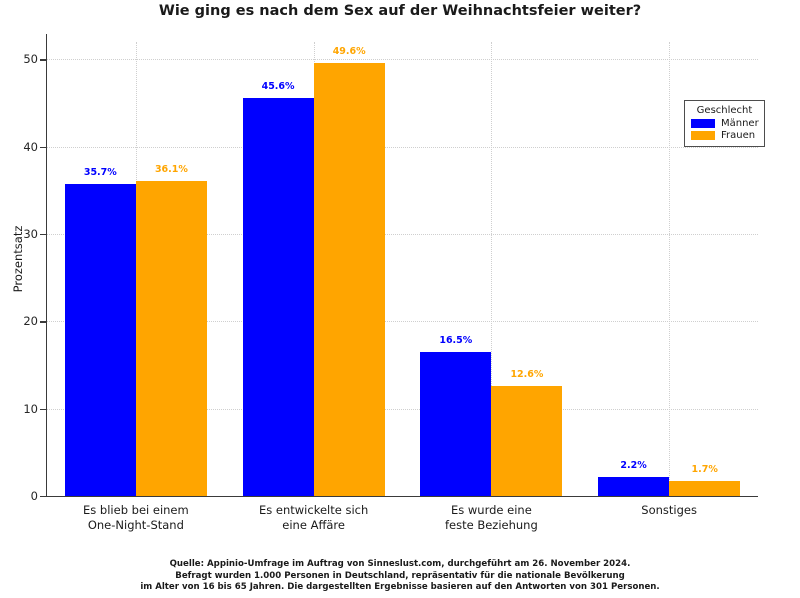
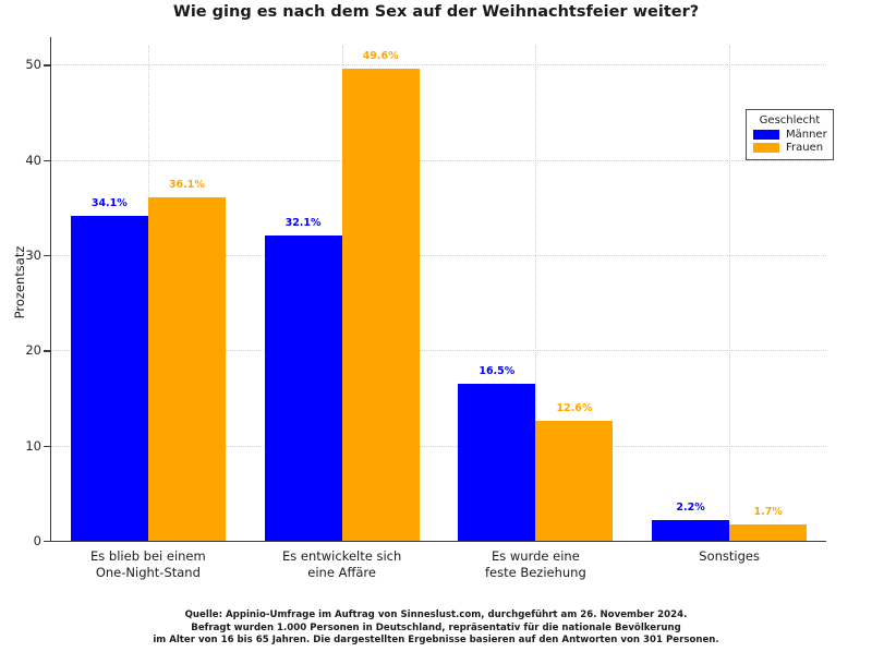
Männer/Es blieb bei einem One-Night-Stand: 35.7% -> 34.1%
Männer/Es entwickelte sich eine Affäre: 45.6% -> 32.1%
